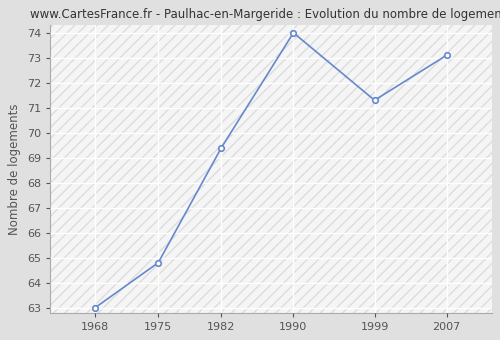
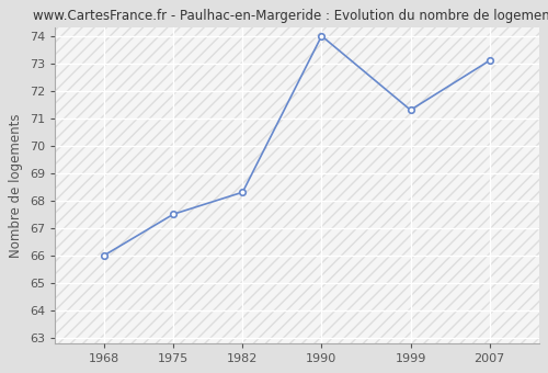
1968: 63.0 -> 66.0
1975: 64.8 -> 67.5
1982: 69.4 -> 68.3
